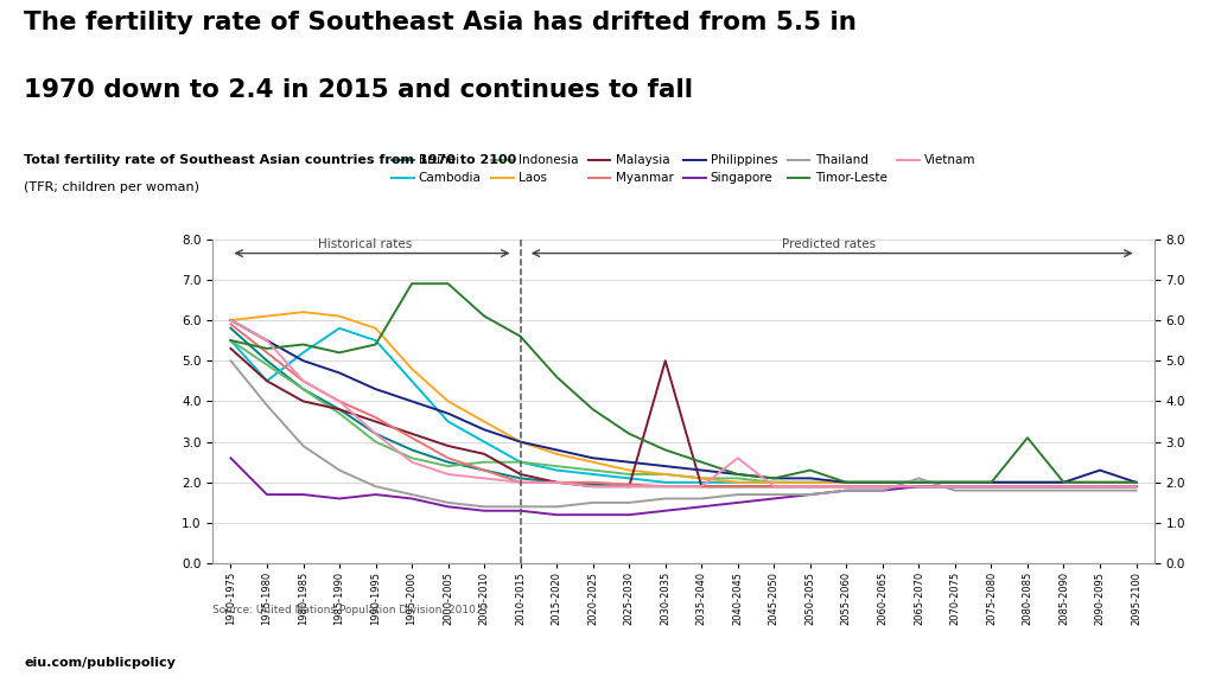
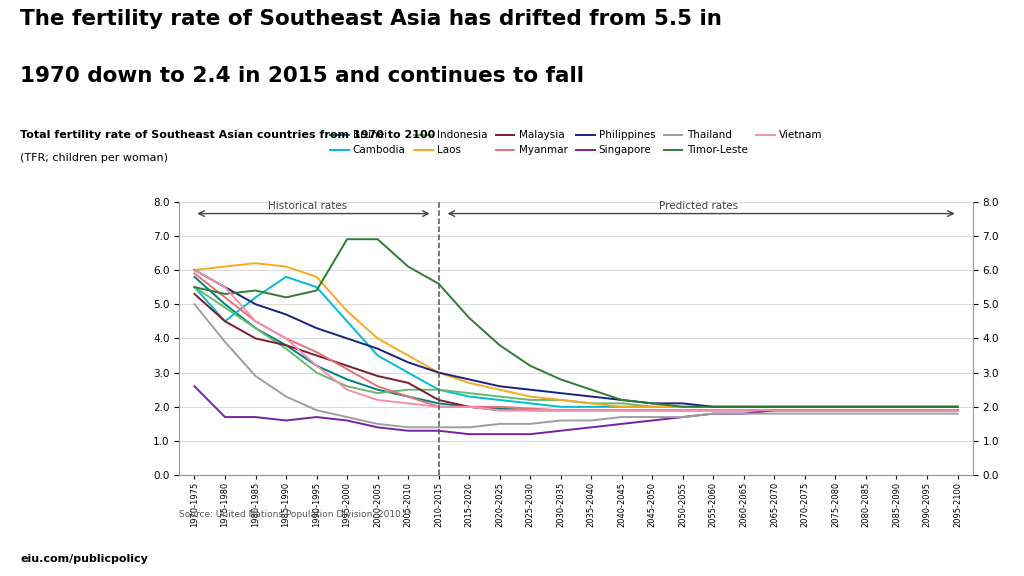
Malaysia/2030-2035: 5.0 -> 1.9
Vietnam/2040-2045: 2.6 -> 1.9
Timor-Leste/2050-2055: 2.3 -> 2.0
Thailand/2065-2070: 2.1 -> 1.8
Timor-Leste/2080-2085: 3.1 -> 2.0
Philippines/2090-2095: 2.3 -> 2.0
